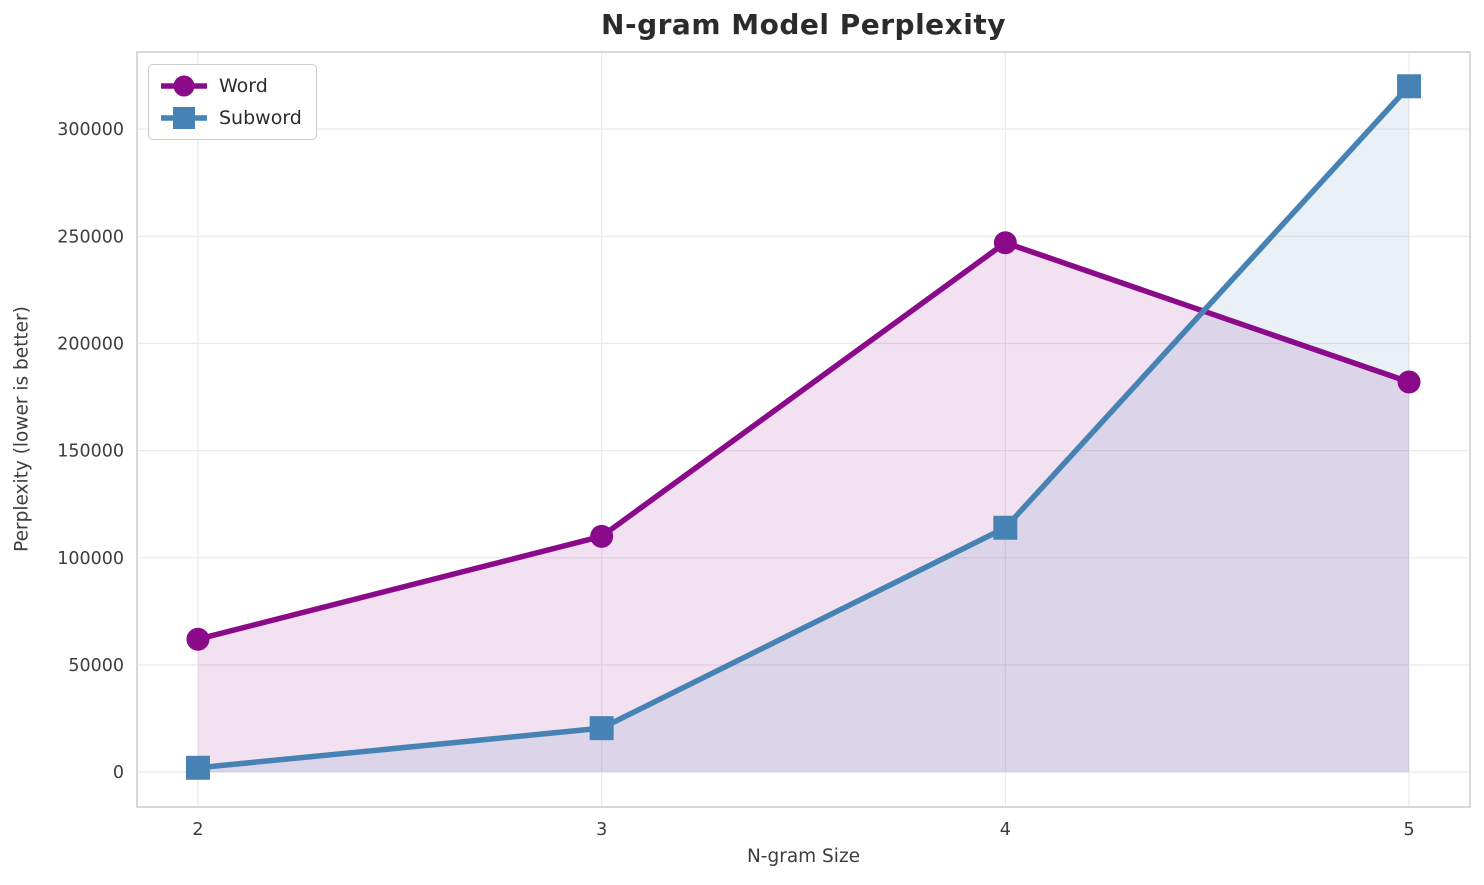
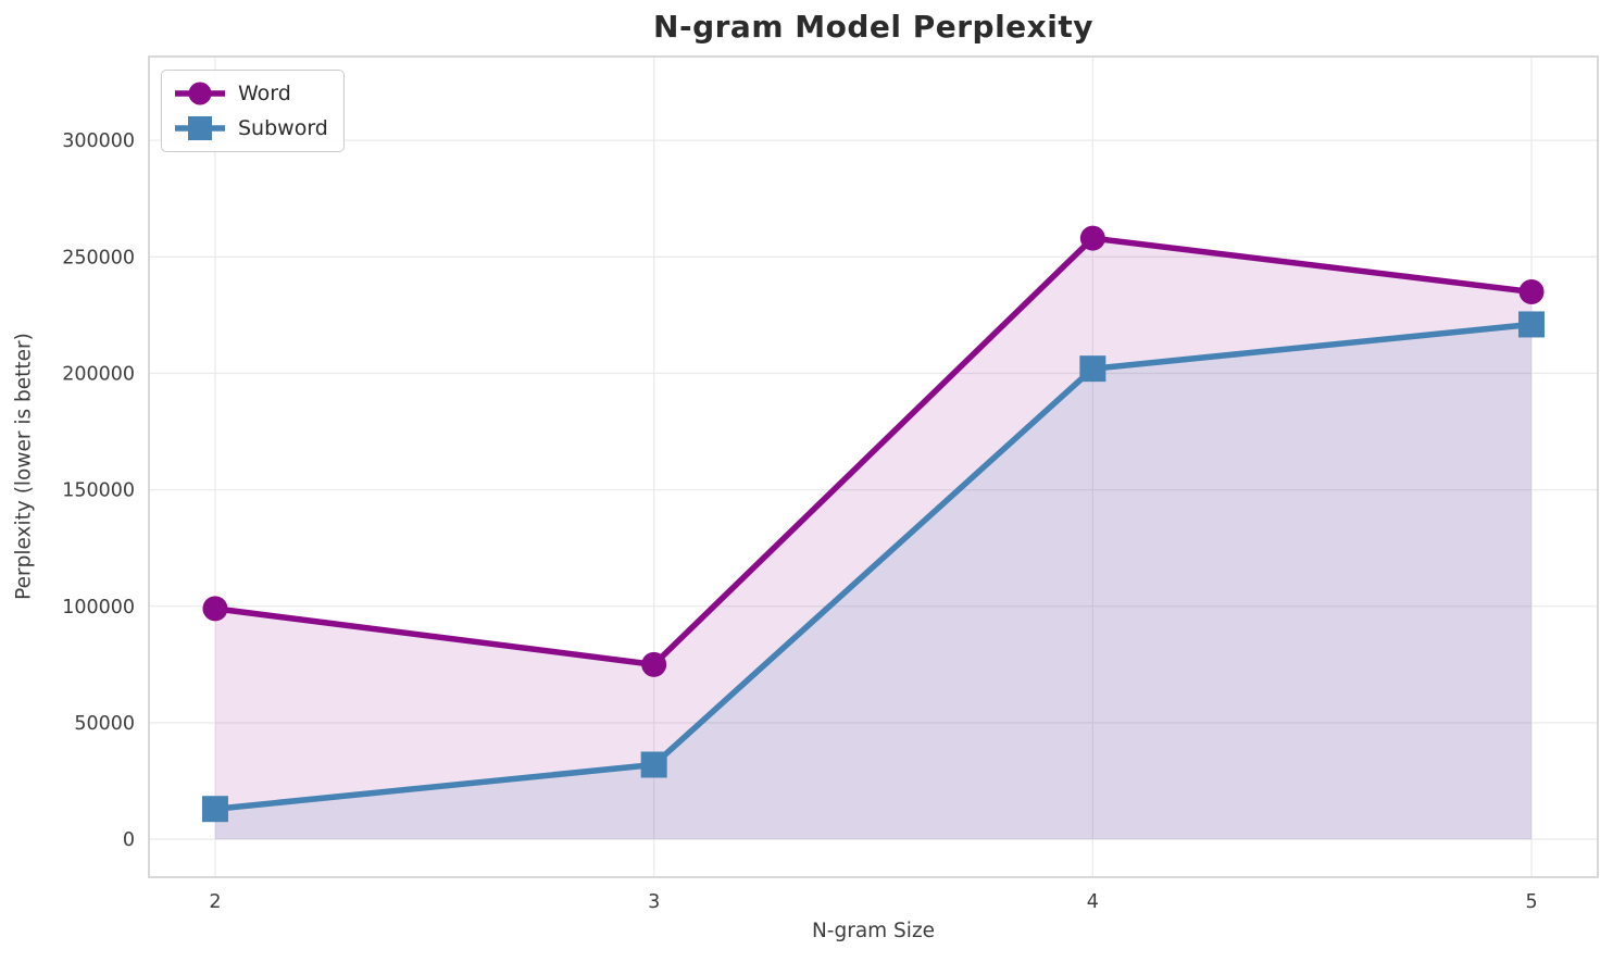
Word/2: 62000 -> 99000
Subword/2: 2000 -> 13000
Word/3: 110000 -> 75000
Subword/3: 20000 -> 32000
Word/4: 247000 -> 258000
Subword/4: 114000 -> 202000
Word/5: 182000 -> 235000
Subword/5: 320000 -> 221000
